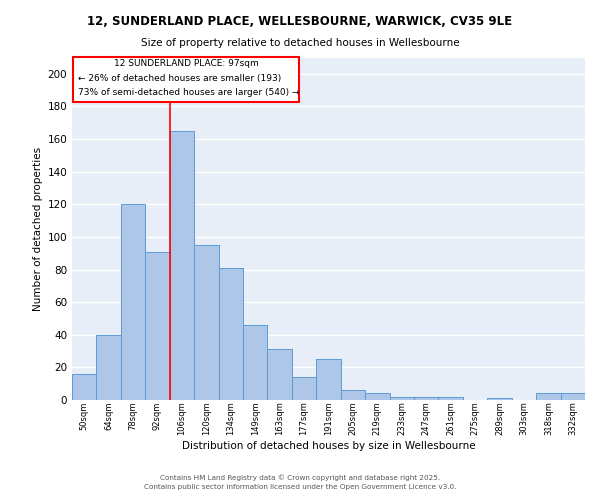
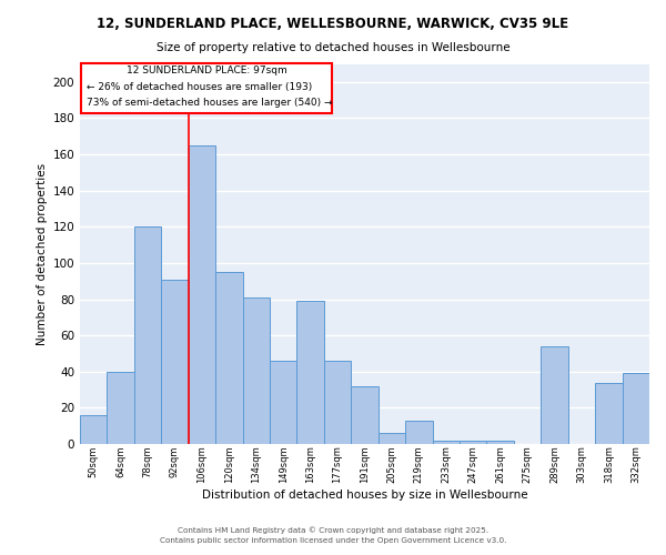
163sqm: 31 -> 79
177sqm: 14 -> 46
191sqm: 25 -> 32
219sqm: 4 -> 13
289sqm: 1 -> 54
318sqm: 4 -> 34
332sqm: 4 -> 39
